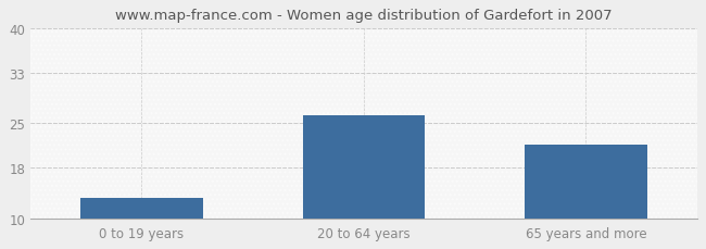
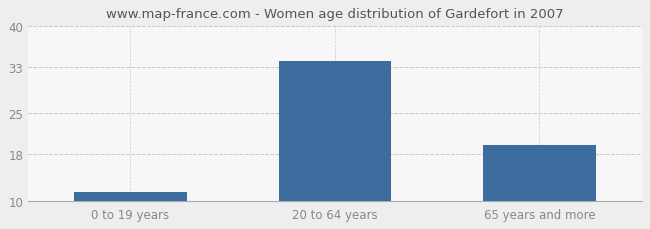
0 to 19 years: 13.2 -> 11.5
20 to 64 years: 26.2 -> 34.0
65 years and more: 21.6 -> 19.5
